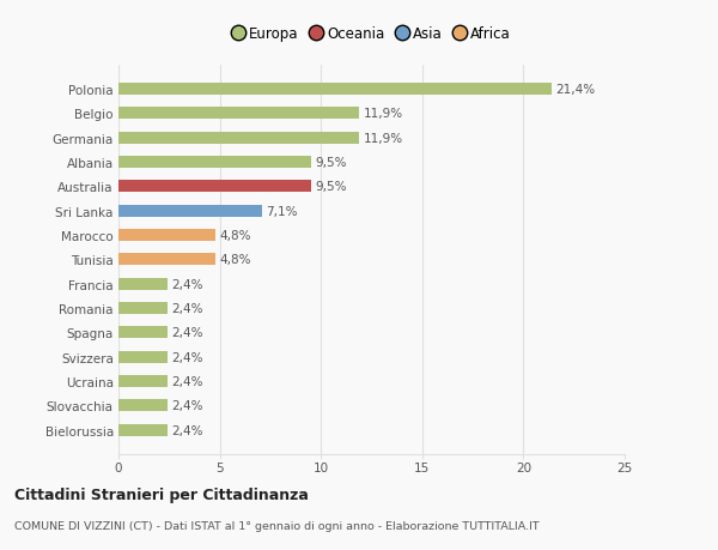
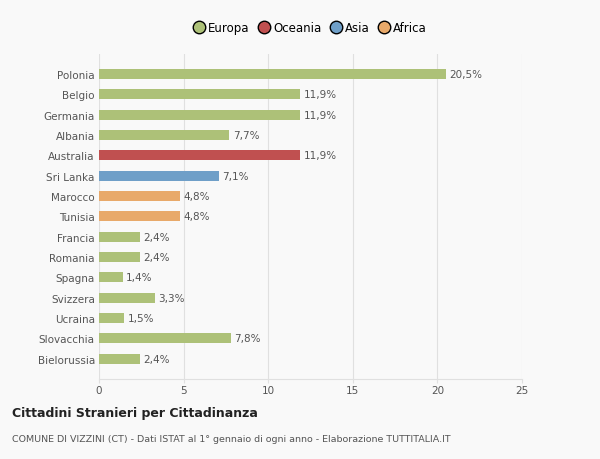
Polonia: 21,4% -> 20,5%
Albania: 9,5% -> 7,7%
Australia: 9,5% -> 11,9%
Spagna: 2,4% -> 1,4%
Svizzera: 2,4% -> 3,3%
Ucraina: 2,4% -> 1,5%
Slovacchia: 2,4% -> 7,8%
